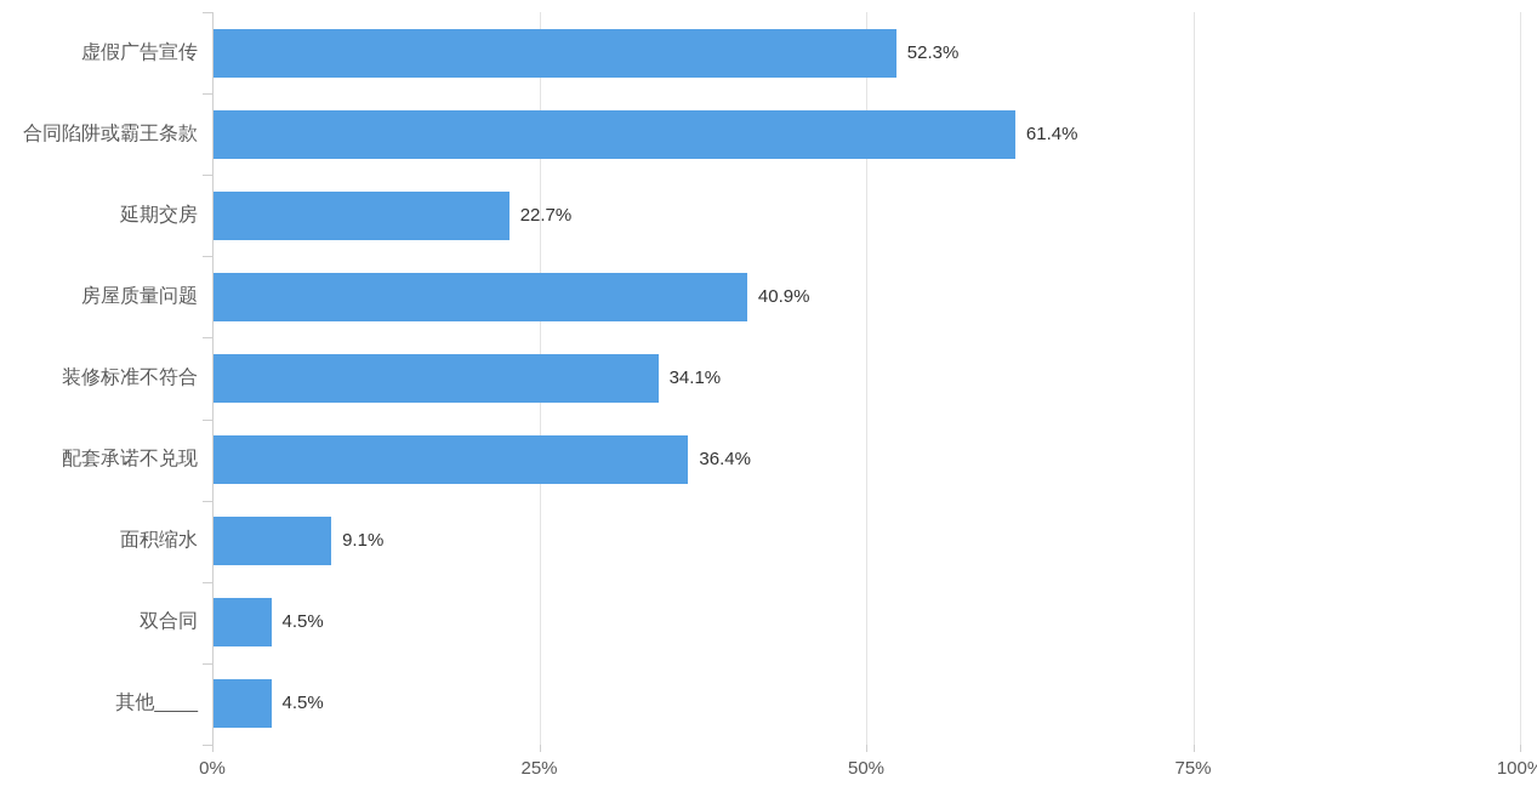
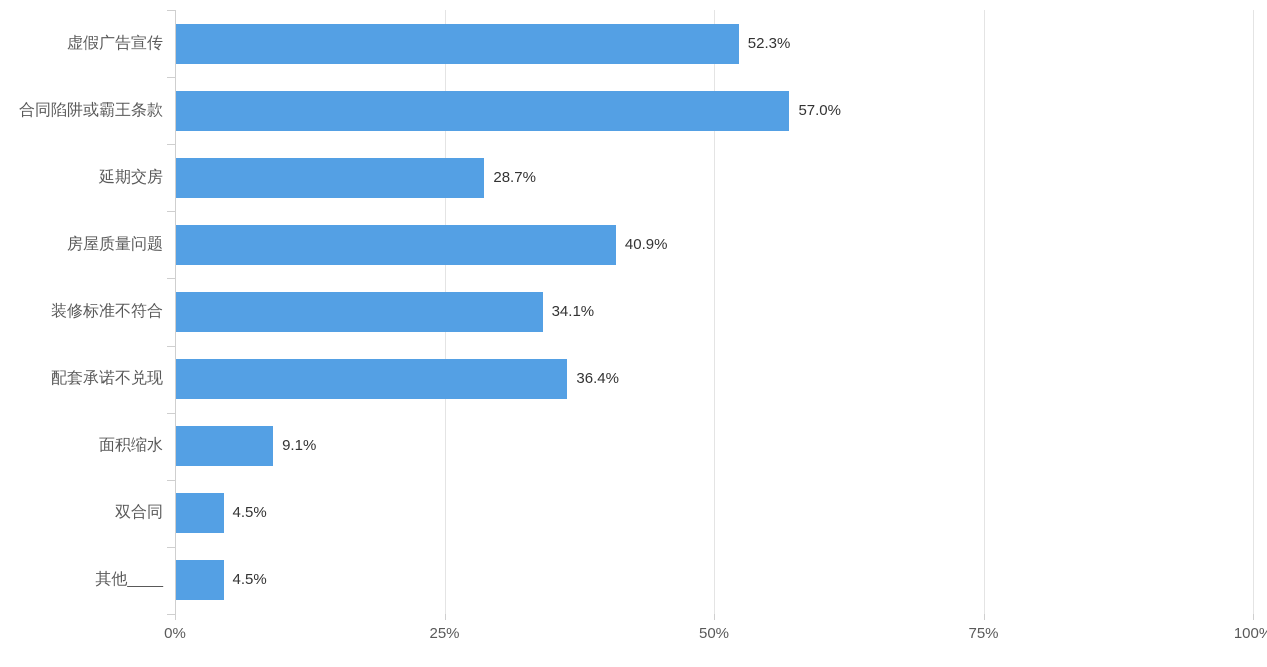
合同陷阱或霸王条款: 61.4% -> 57.0%
延期交房: 22.7% -> 28.7%
